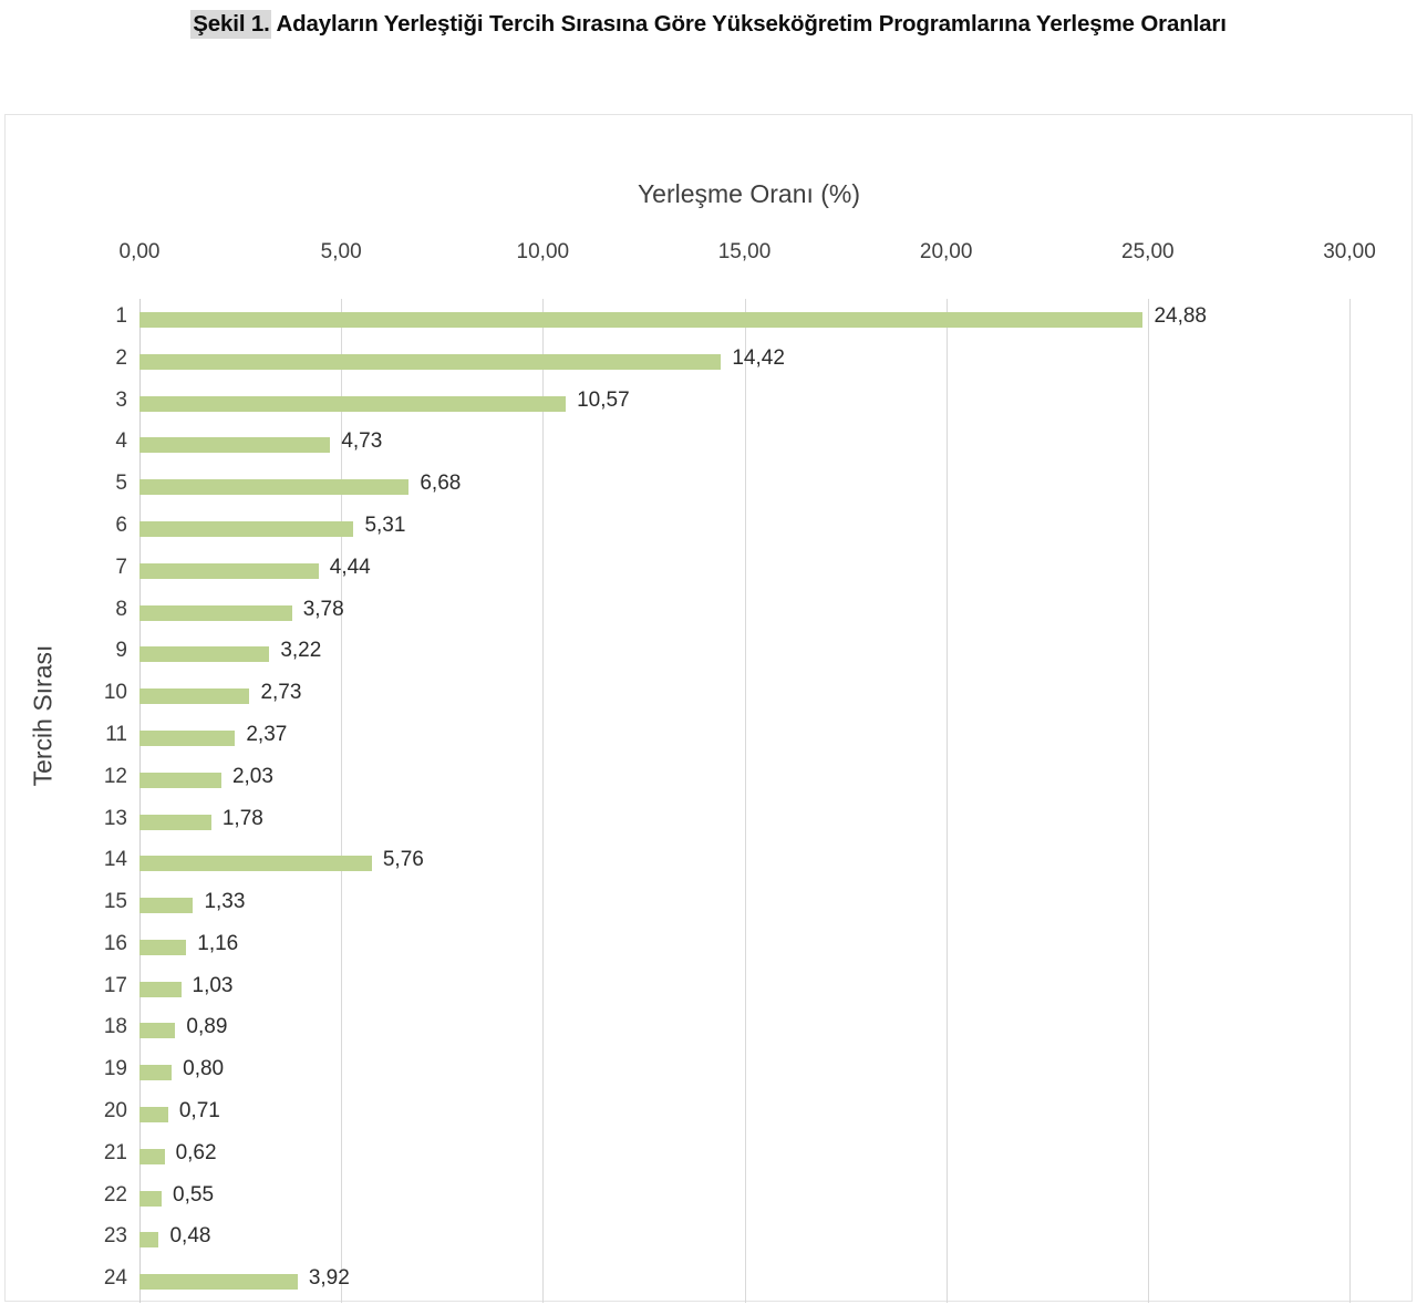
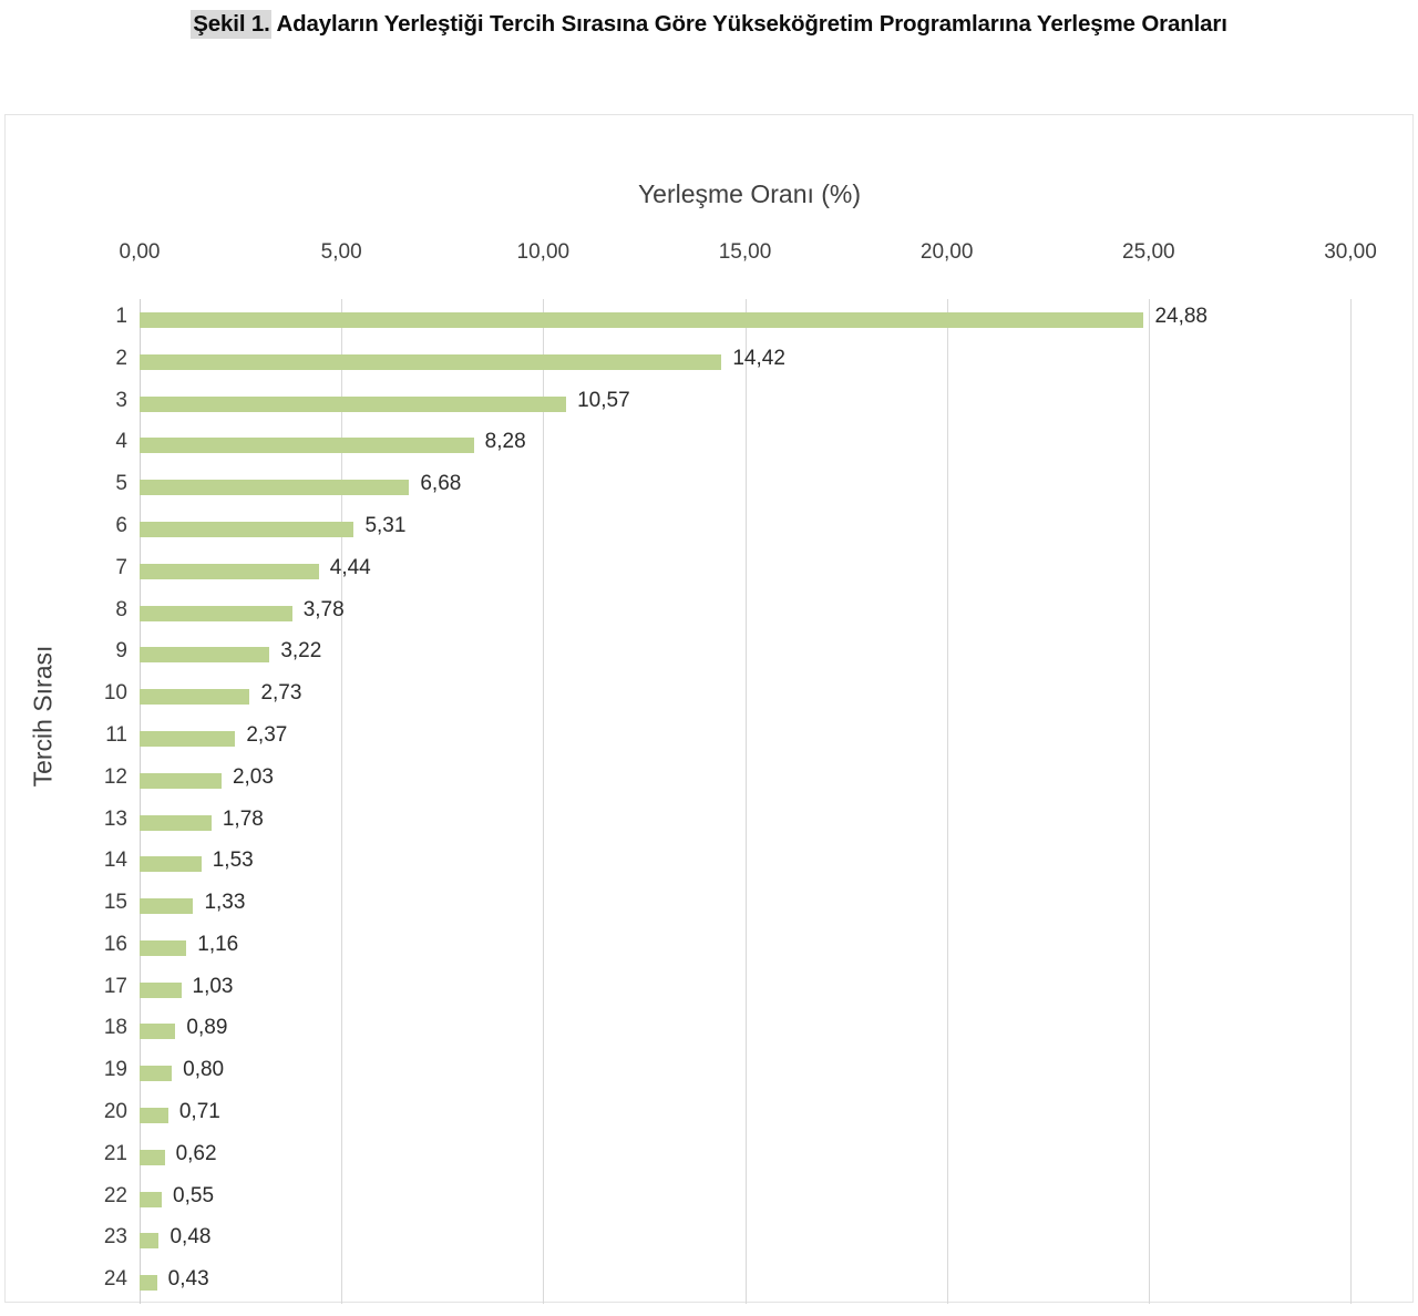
4: 4,73 -> 8,28
14: 5,76 -> 1,53
24: 3,92 -> 0,43
